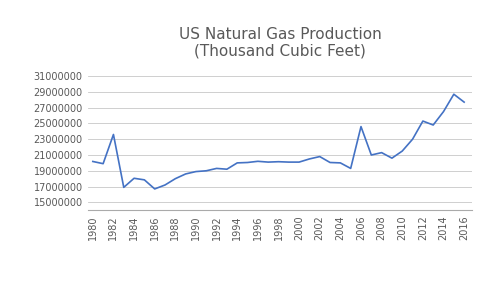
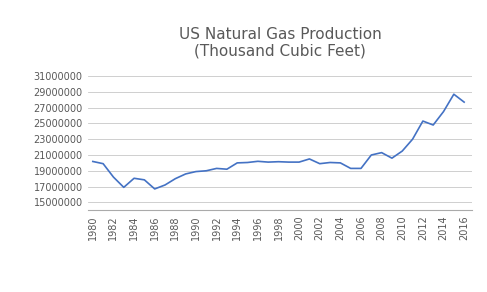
1982: 23600000 -> 18200000
2002: 20800000 -> 19900000
2006: 24600000 -> 19300000
